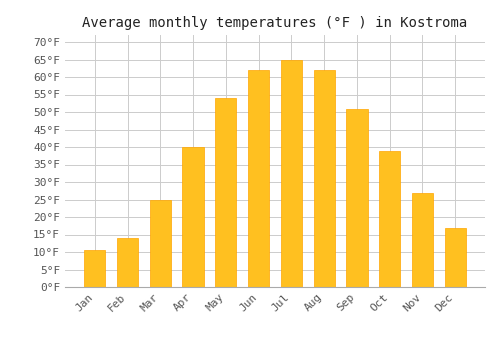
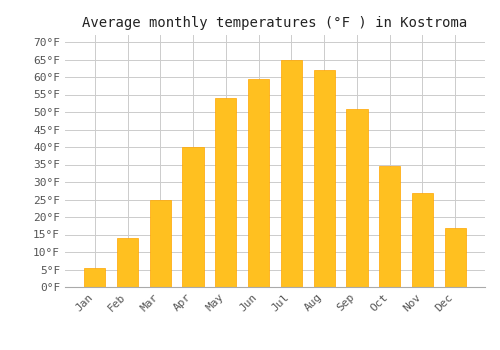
Jan: 10.5°F -> 5.5°F
Jun: 62.0°F -> 59.5°F
Oct: 39.0°F -> 34.5°F
